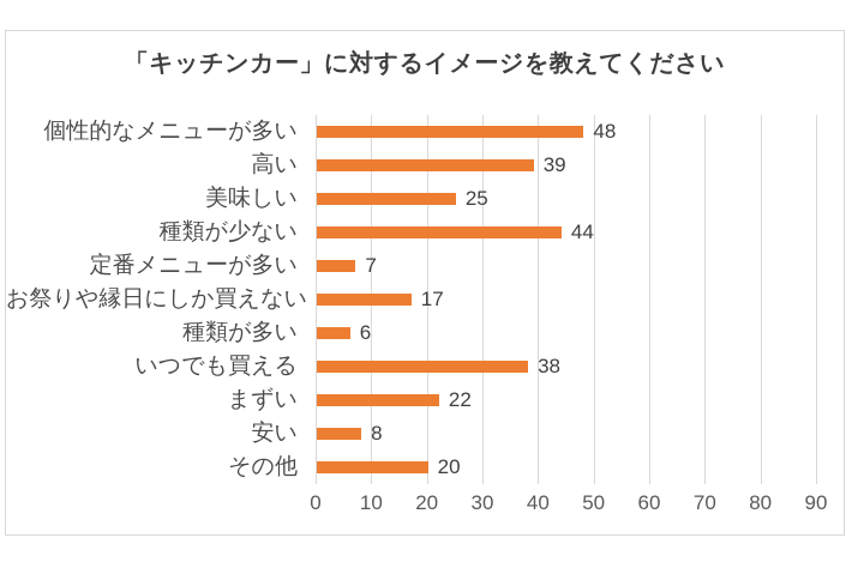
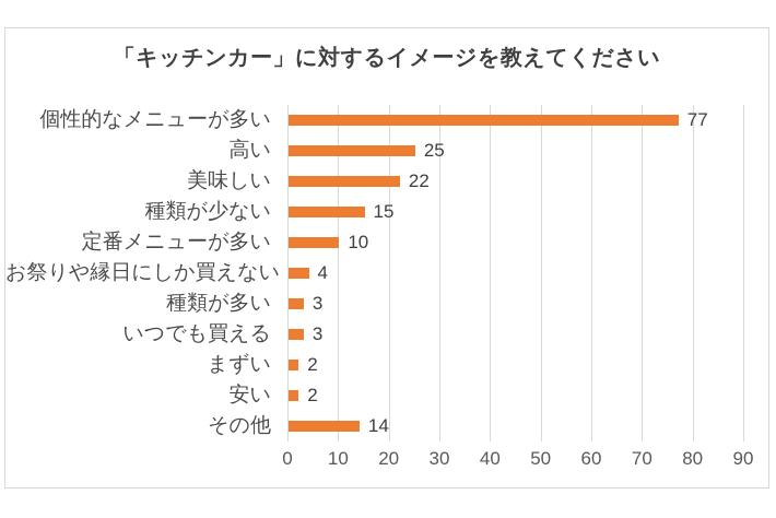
個性的なメニューが多い: 48 -> 77
高い: 39 -> 25
美味しい: 25 -> 22
種類が少ない: 44 -> 15
定番メニューが多い: 7 -> 10
お祭りや縁日にしか買えない: 17 -> 4
種類が多い: 6 -> 3
いつでも買える: 38 -> 3
まずい: 22 -> 2
安い: 8 -> 2
その他: 20 -> 14
